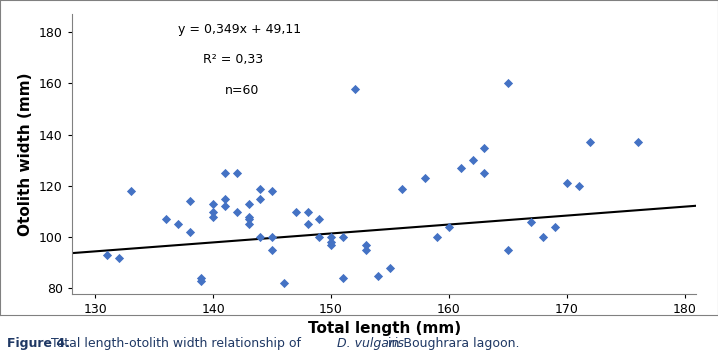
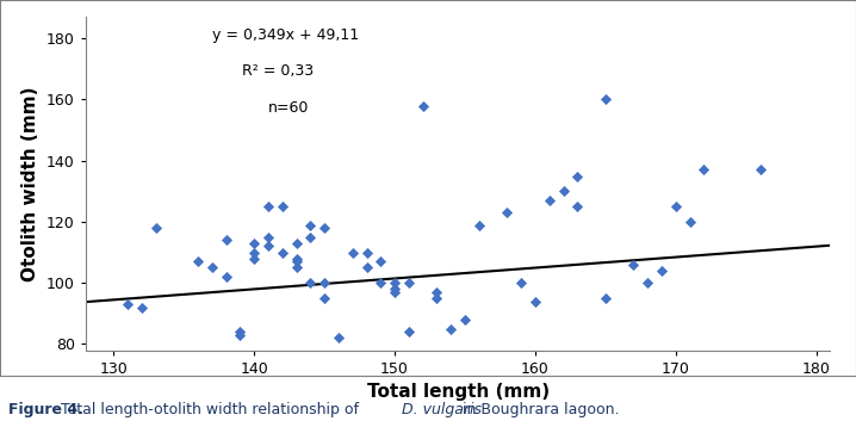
160: 104 -> 94
170: 121 -> 125
